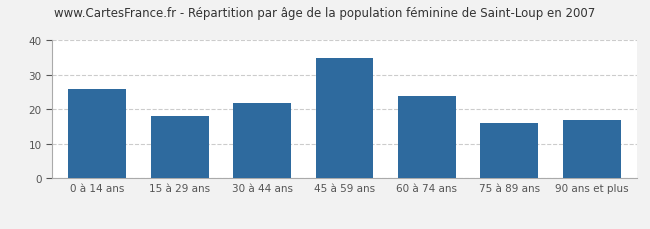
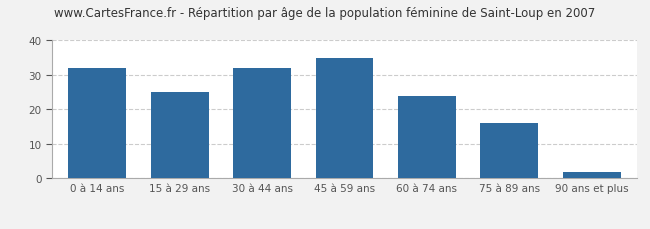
0 à 14 ans: 26 -> 32
15 à 29 ans: 18 -> 25
30 à 44 ans: 22 -> 32
90 ans et plus: 17 -> 2
